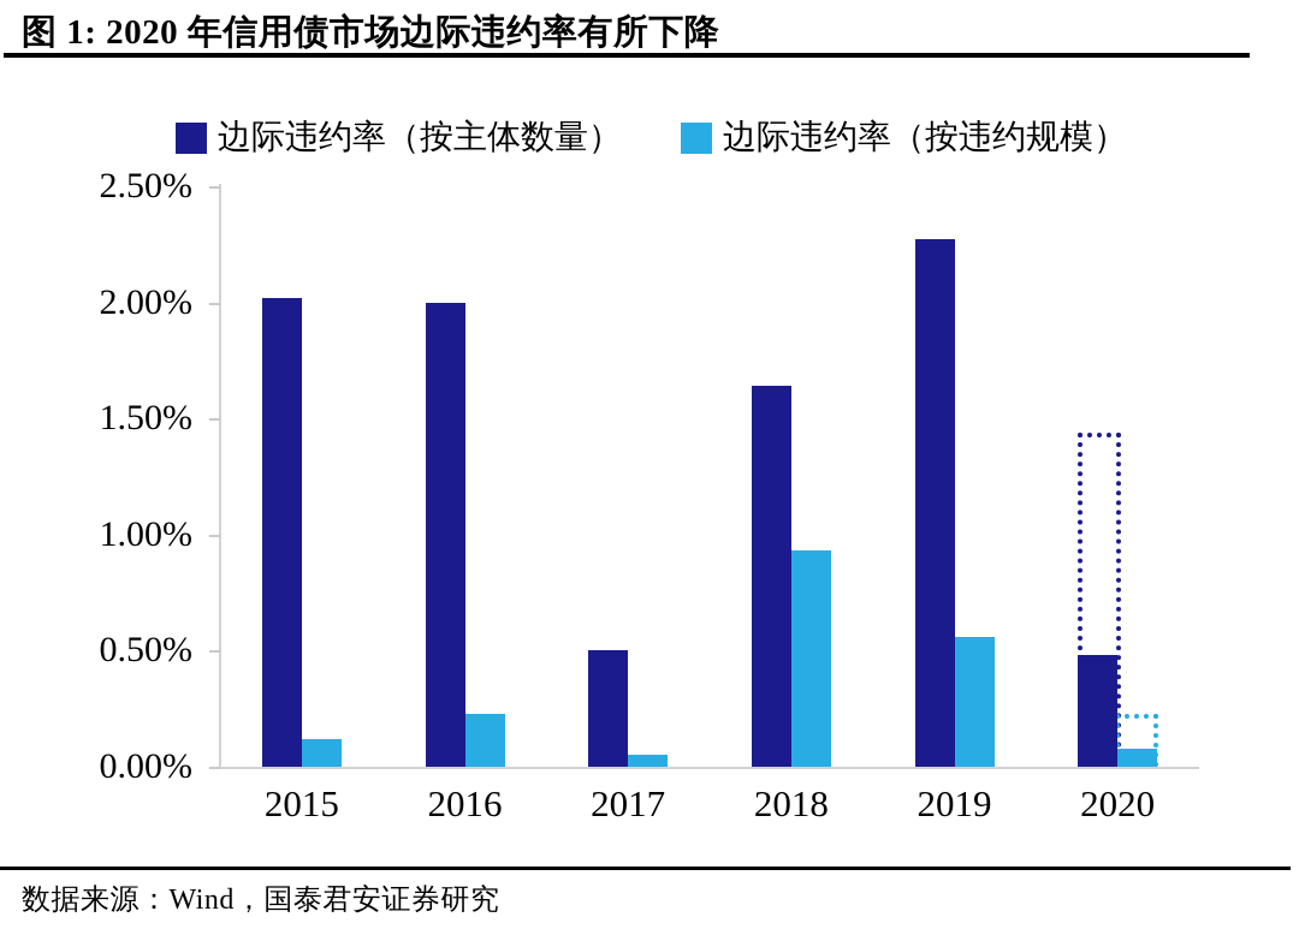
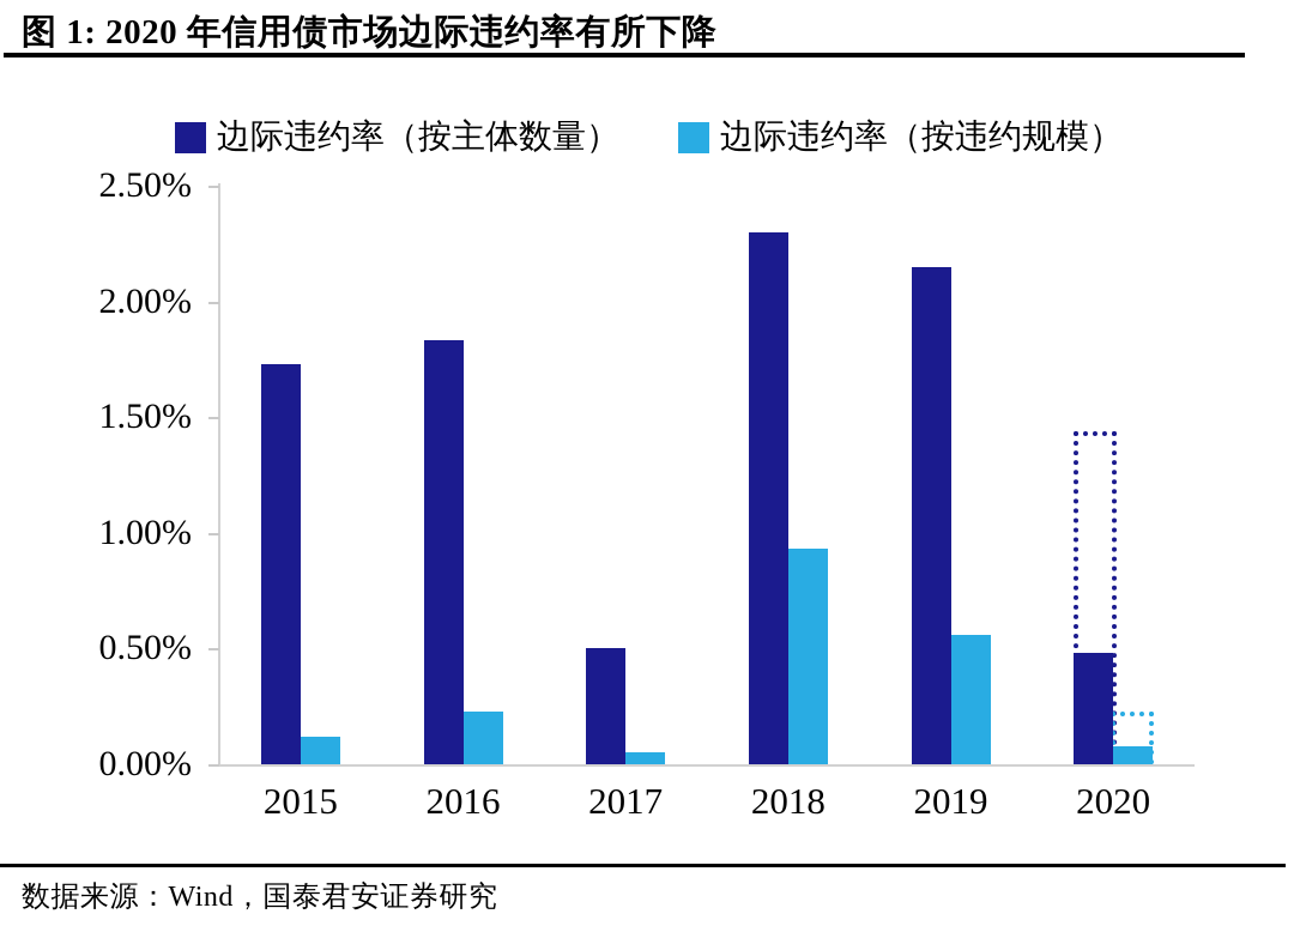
边际违约率（按主体数量）/2015: 2.02% -> 1.73%
边际违约率（按主体数量）/2016: 2.00% -> 1.83%
边际违约率（按主体数量）/2018: 1.64% -> 2.30%
边际违约率（按主体数量）/2019: 2.27% -> 2.15%
